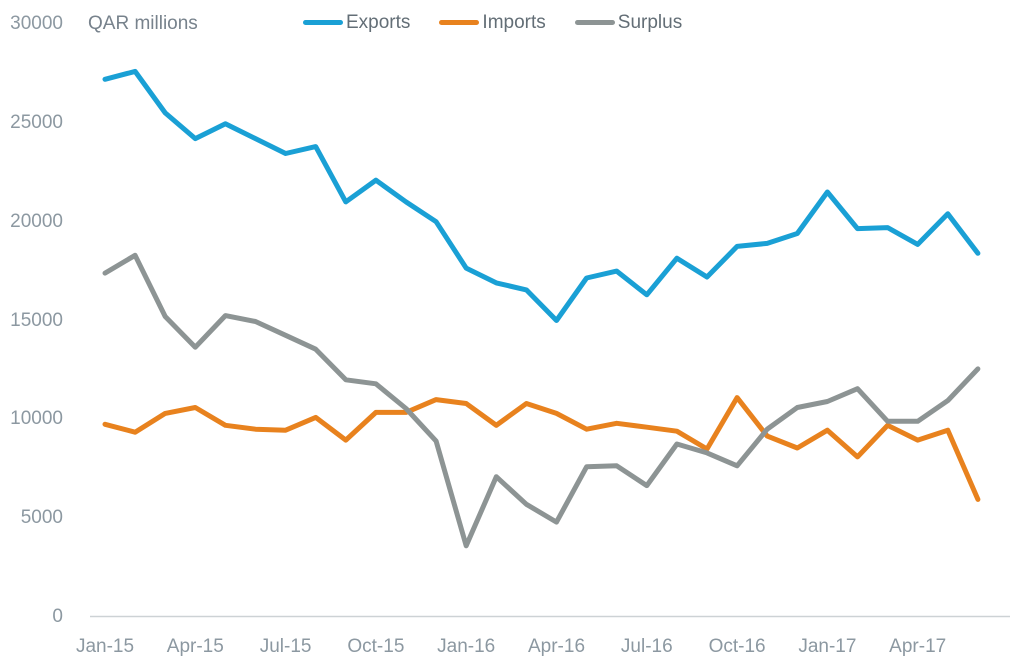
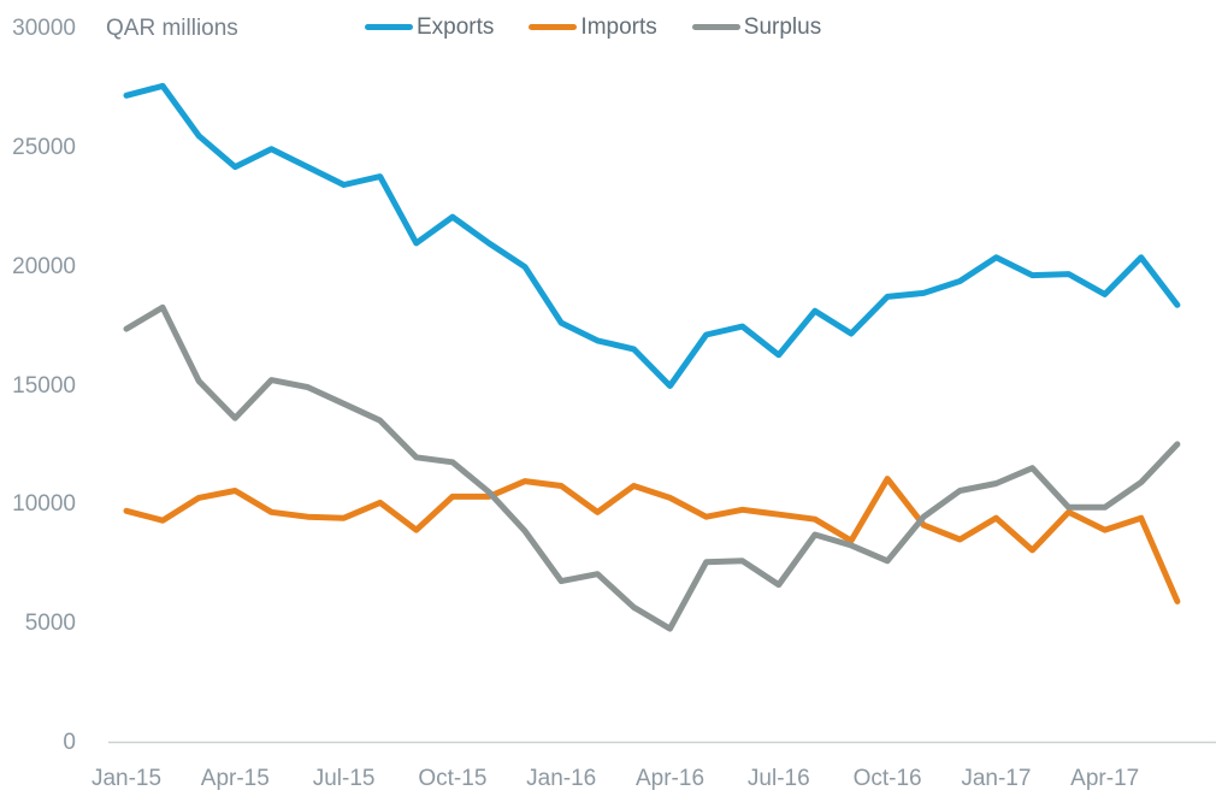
Surplus/Jan-16: 3600 -> 6800
Exports/Jan-17: 21500 -> 20400
